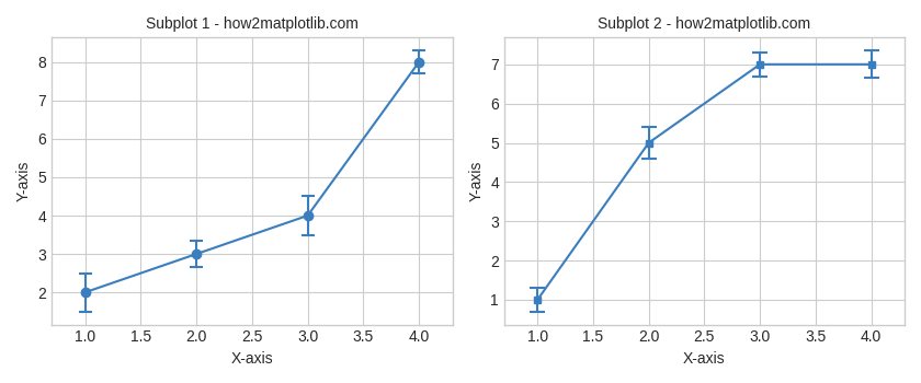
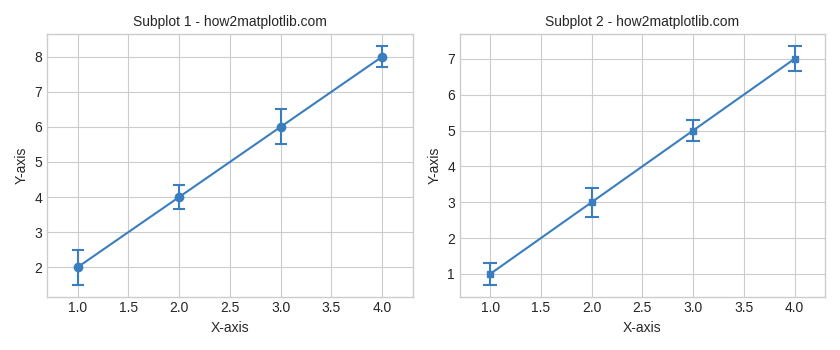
Subplot 1 - how2matplotlib.com/2.0: 3 -> 4
Subplot 1 - how2matplotlib.com/3.0: 4 -> 6
Subplot 2 - how2matplotlib.com/2.0: 5 -> 3
Subplot 2 - how2matplotlib.com/3.0: 7 -> 5
